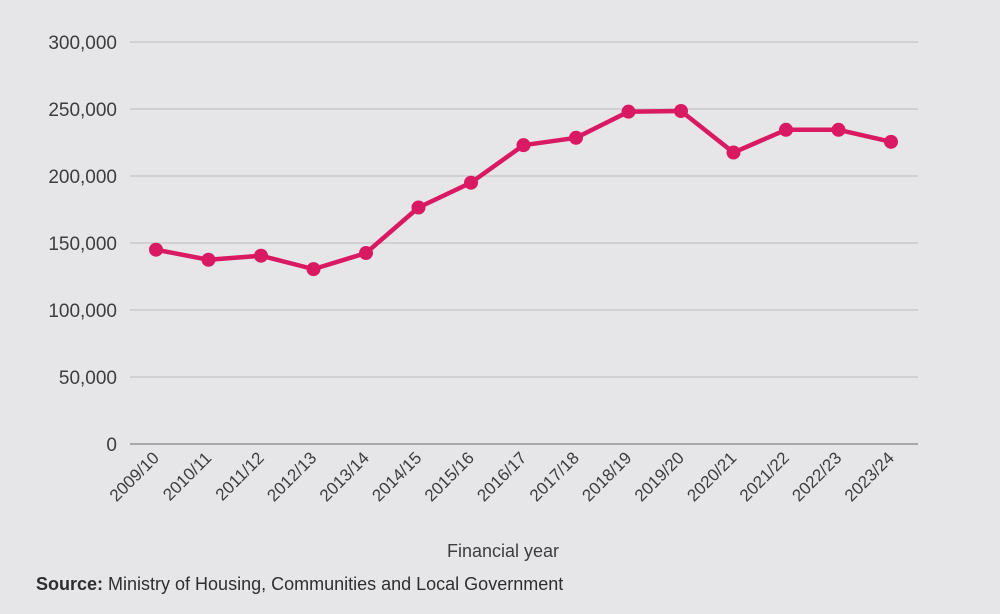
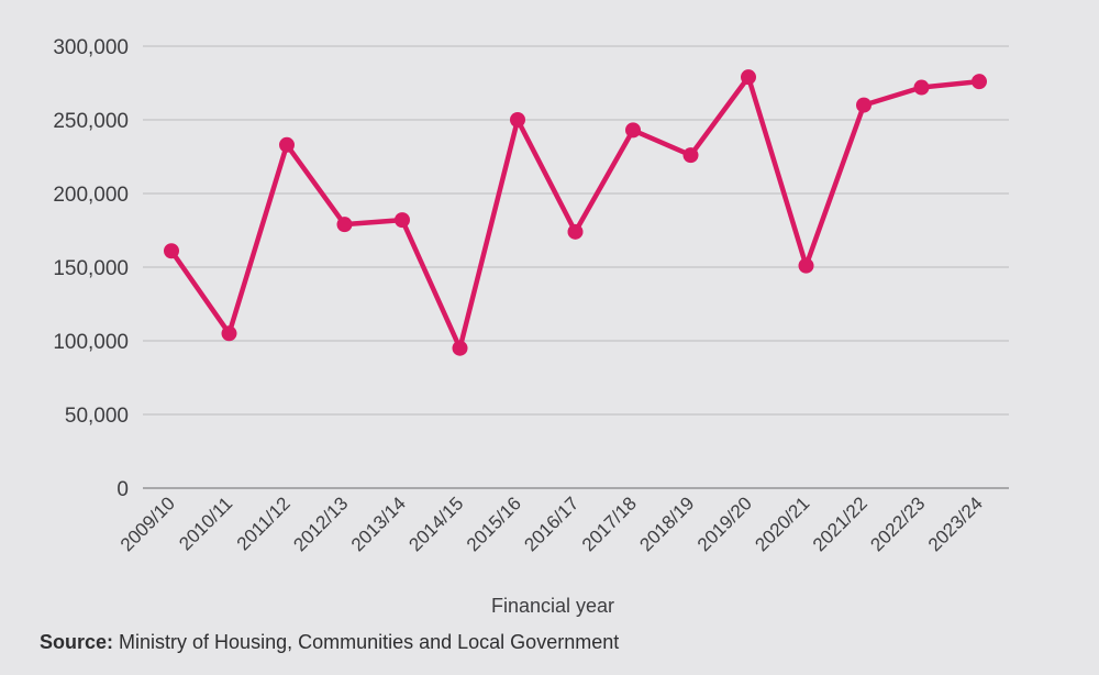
2009/10: 145000 -> 161000
2010/11: 138000 -> 105000
2011/12: 140000 -> 233000
2012/13: 130000 -> 179000
2013/14: 142000 -> 182000
2014/15: 176000 -> 95000
2015/16: 195000 -> 250000
2016/17: 223000 -> 174000
2017/18: 228000 -> 243000
2018/19: 248000 -> 226000
2019/20: 248000 -> 279000
2020/21: 218000 -> 151000
2021/22: 234000 -> 260000
2022/23: 234000 -> 272000
2023/24: 226000 -> 276000
